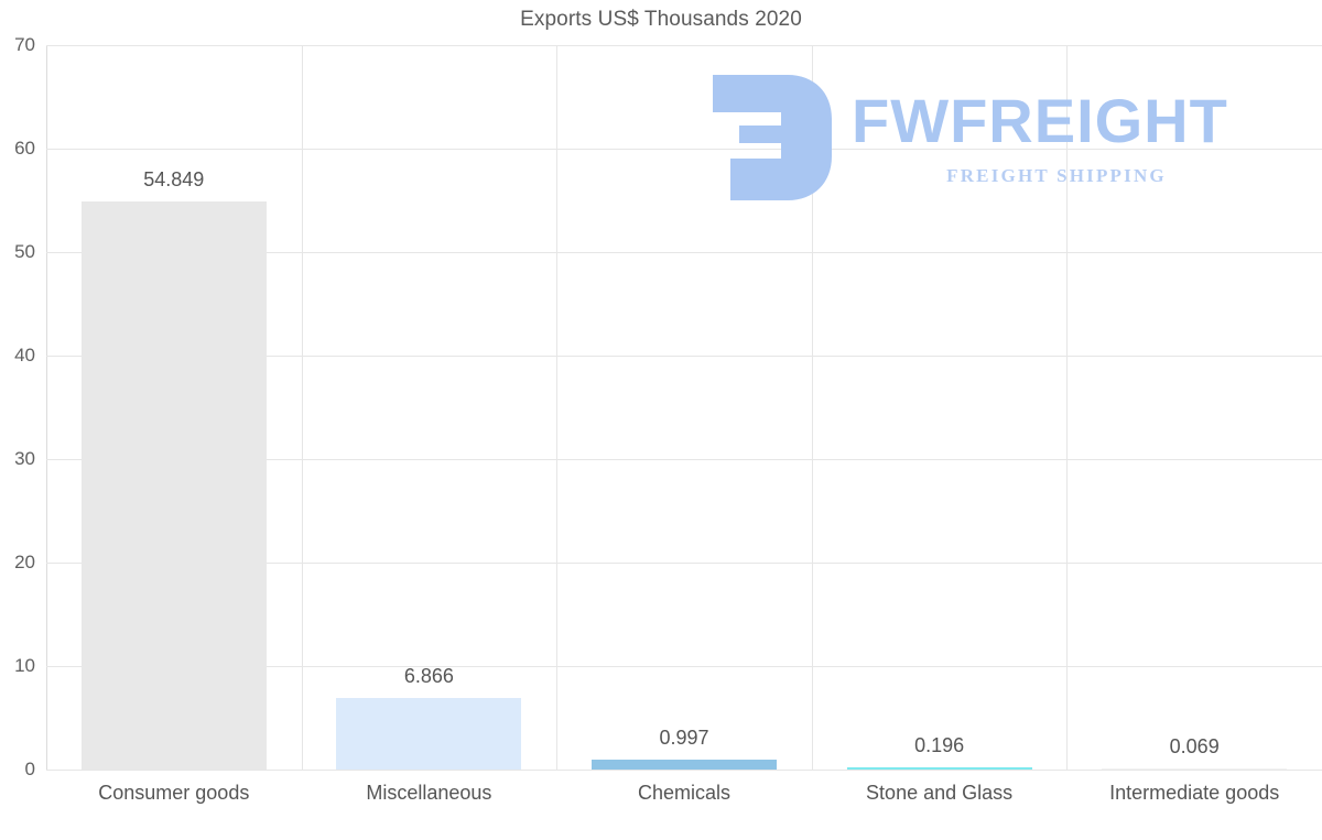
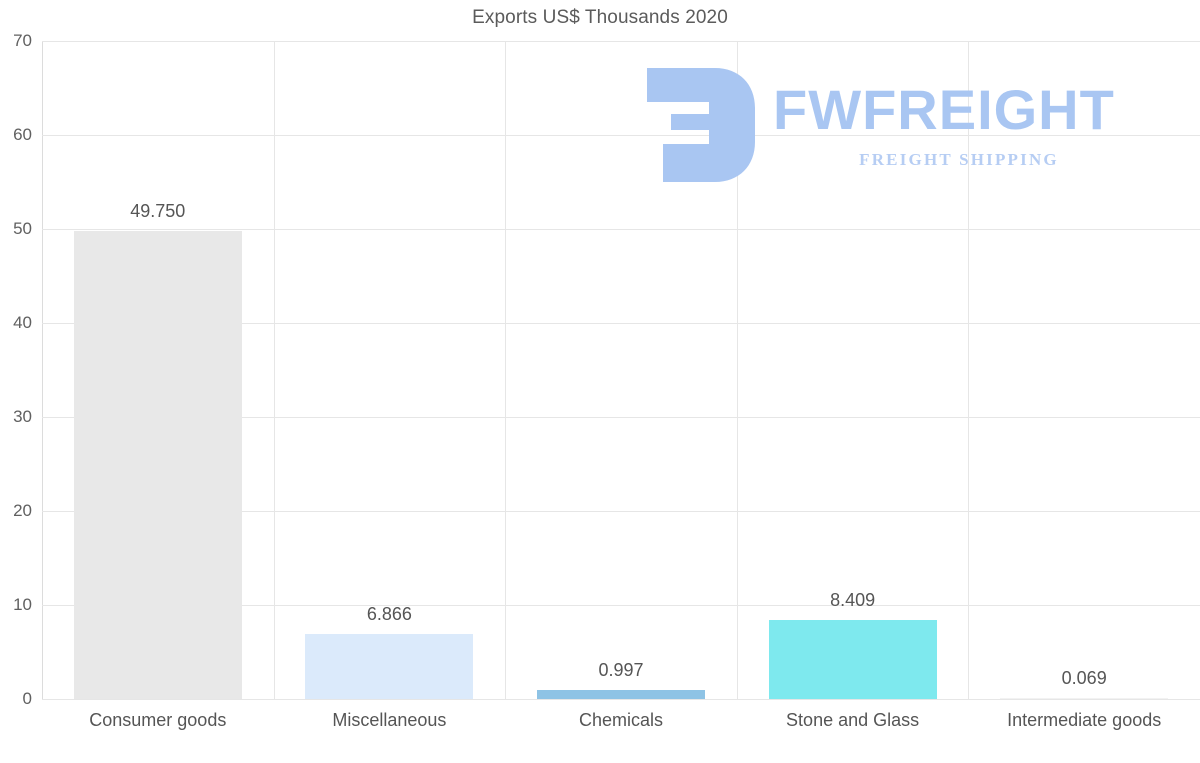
Consumer goods: 54.849 -> 49.750
Stone and Glass: 0.196 -> 8.409
